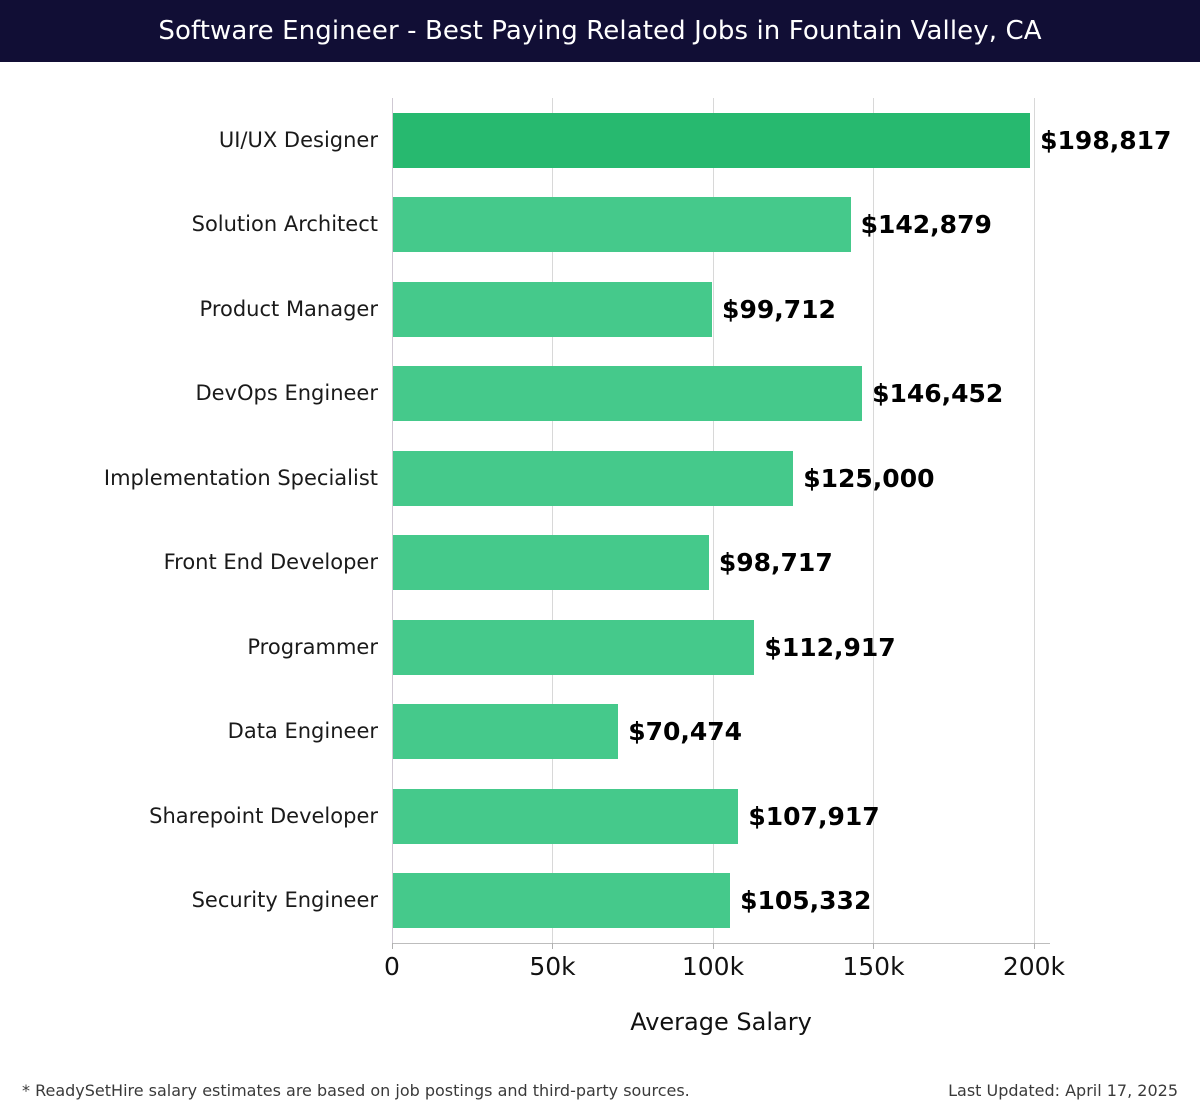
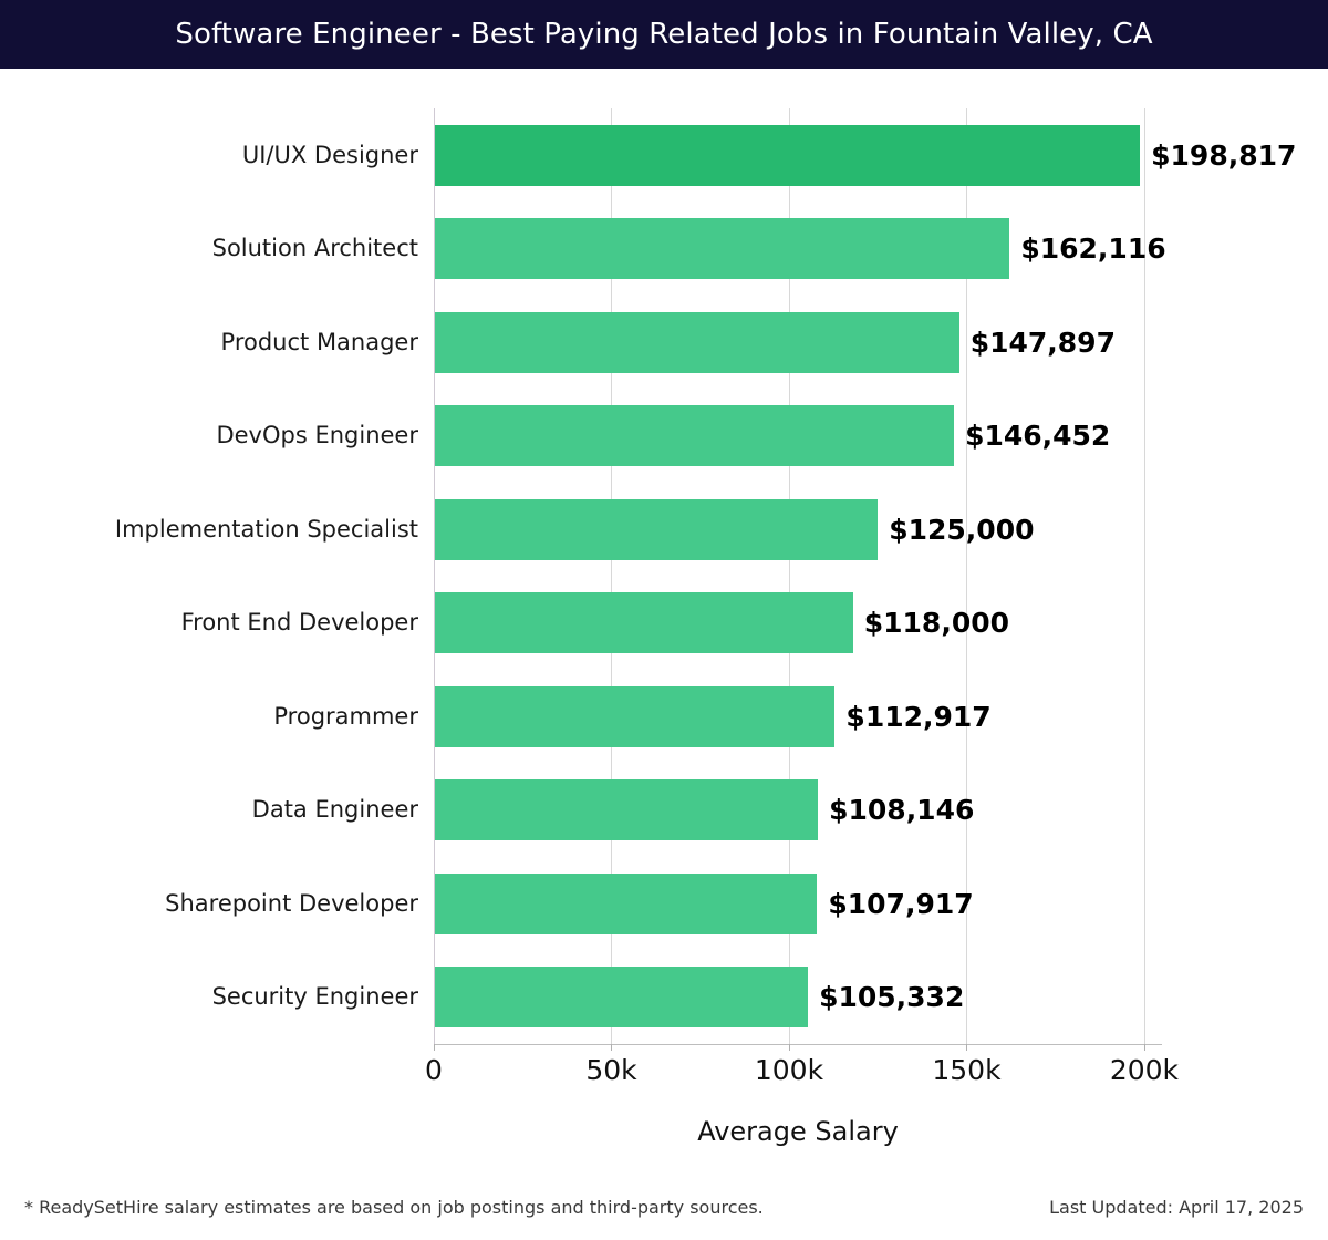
Solution Architect: $142,879 -> $162,116
Product Manager: $99,712 -> $147,897
Front End Developer: $98,717 -> $118,000
Data Engineer: $70,474 -> $108,146
